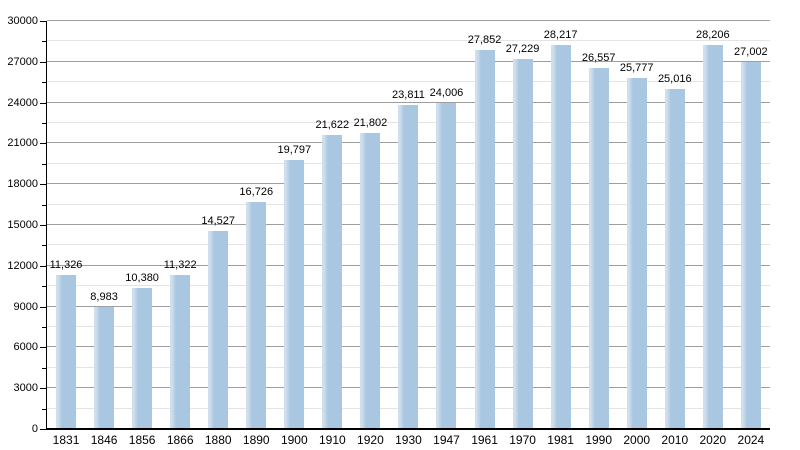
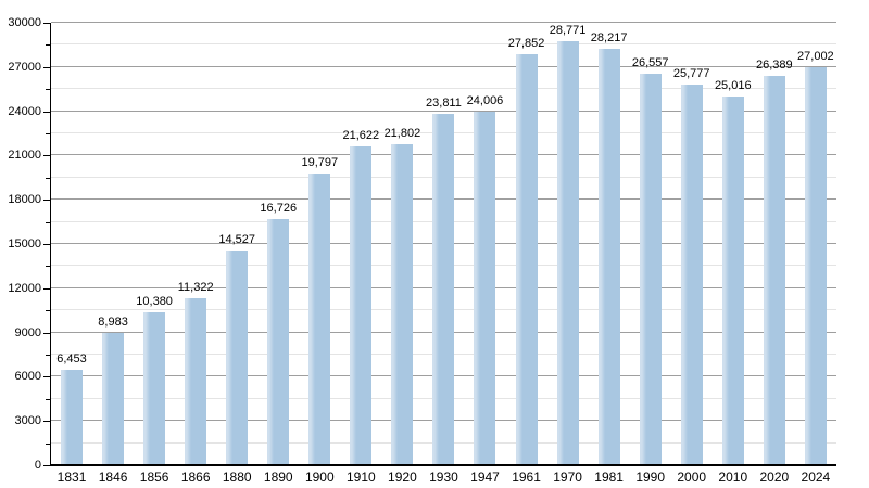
1831: 11,326 -> 6,453
1970: 27,229 -> 28,771
2020: 28,206 -> 26,389
